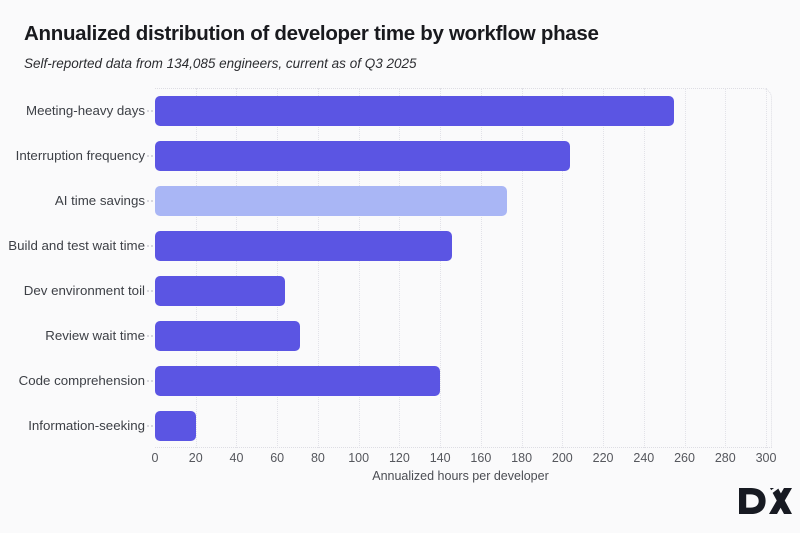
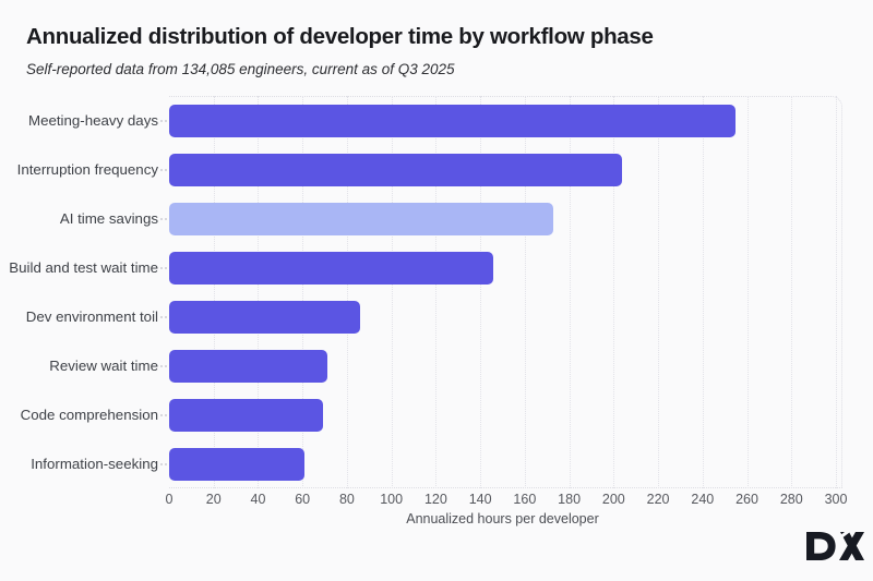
Dev environment toil: 64 -> 86
Code comprehension: 140 -> 69
Information-seeking: 20 -> 61
